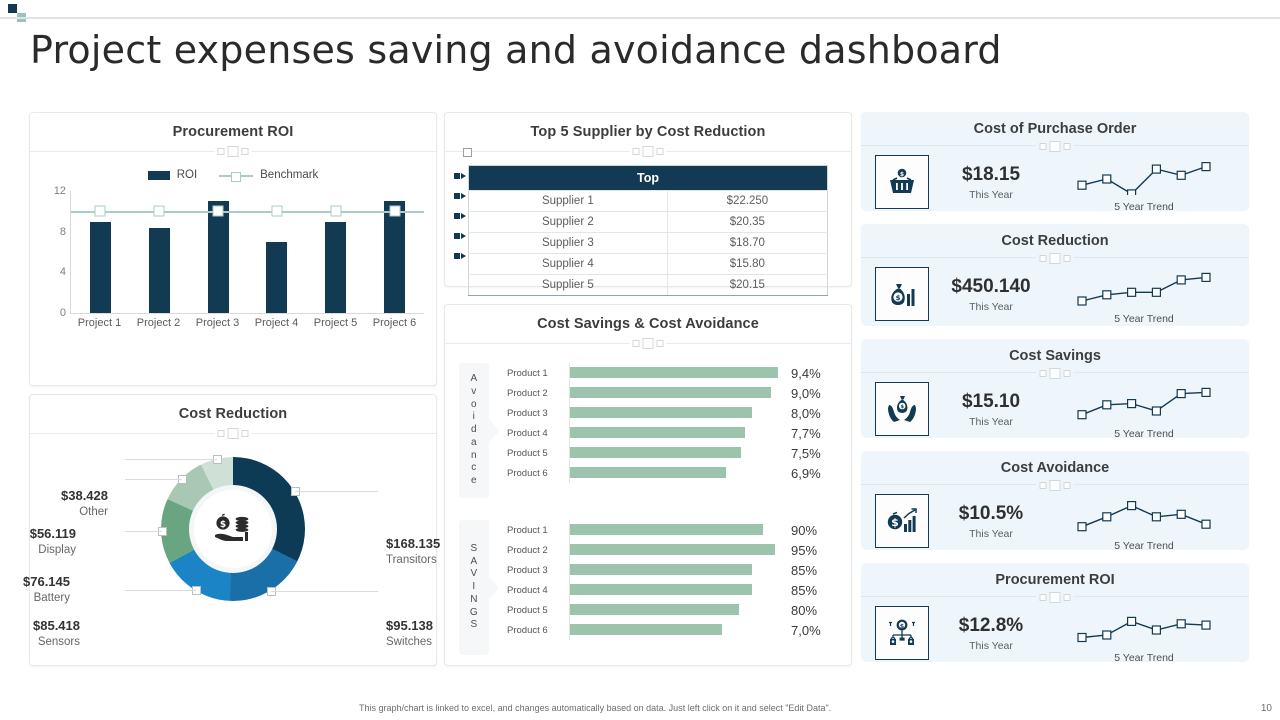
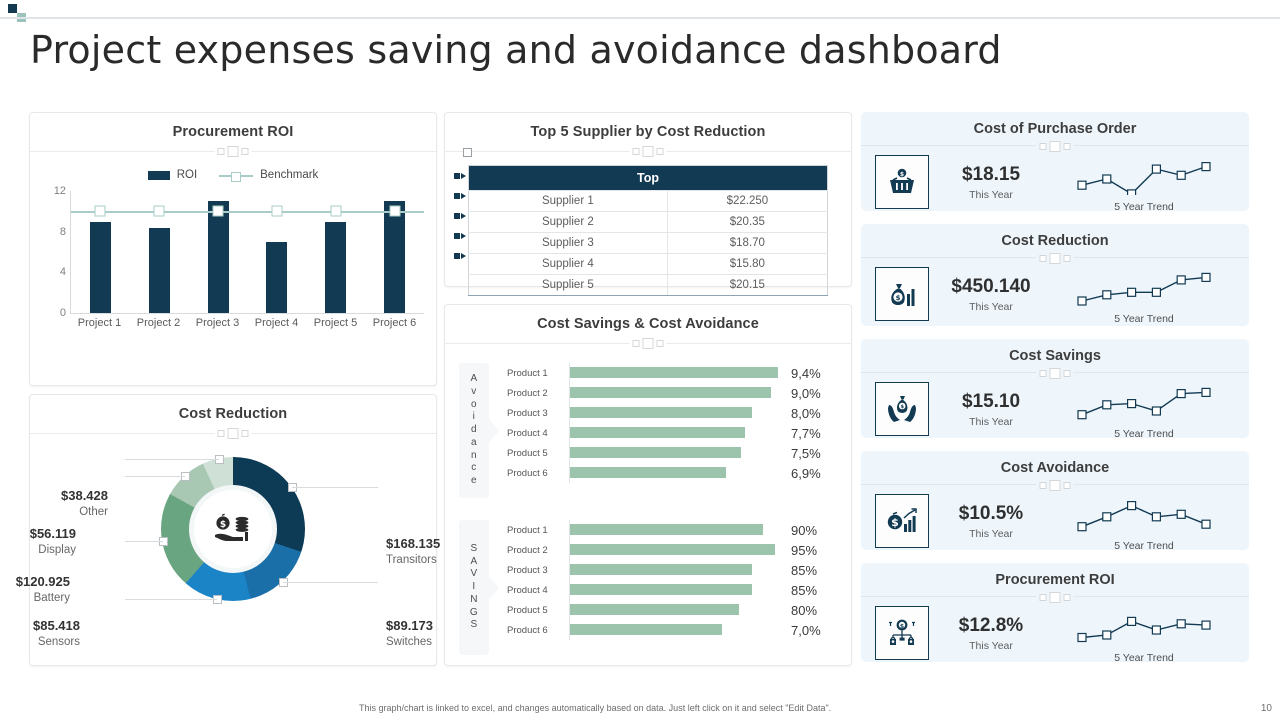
Cost Reduction/Switches: $95.138 -> $89.173
Cost Reduction/Battery: $76.145 -> $120.925
